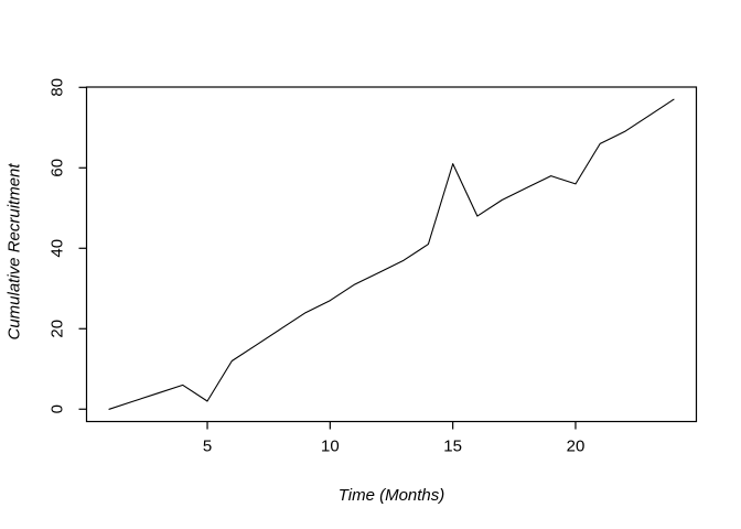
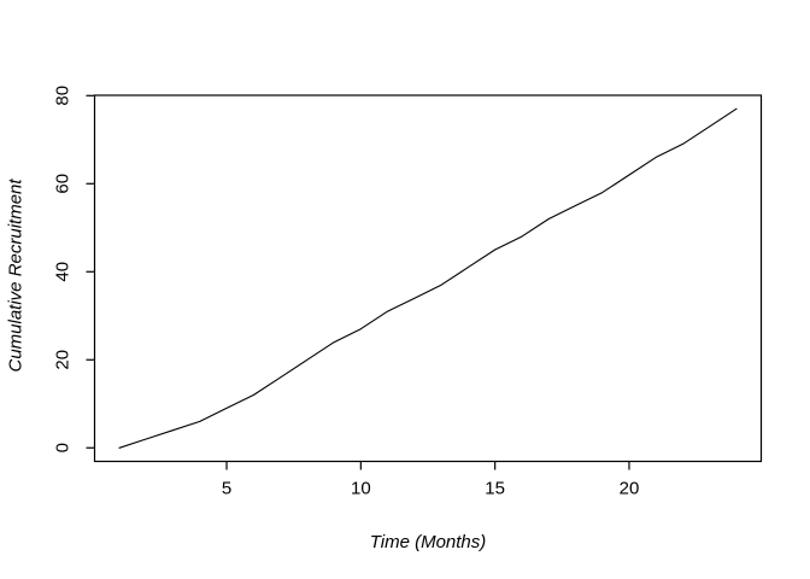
5: 2 -> 9
15: 61 -> 45
20: 56 -> 62
